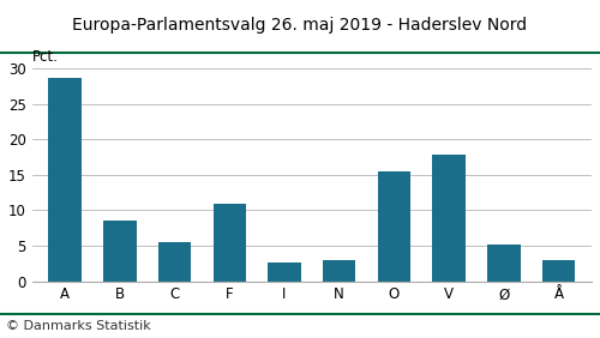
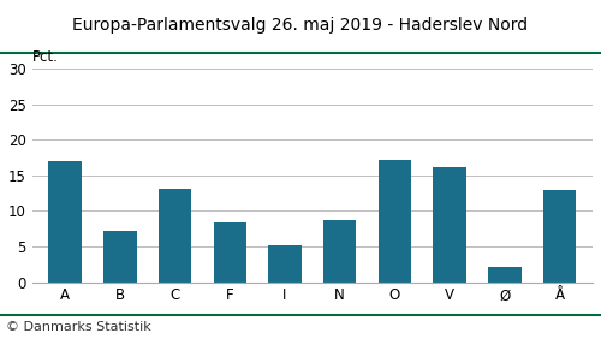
A: 28.7 -> 17.0
B: 8.6 -> 7.2
C: 5.5 -> 13.2
F: 11.0 -> 8.4
I: 2.6 -> 5.2
N: 3.0 -> 8.8
O: 15.5 -> 17.2
V: 17.8 -> 16.2
Ø: 5.2 -> 2.2
Å: 3.0 -> 13.0
